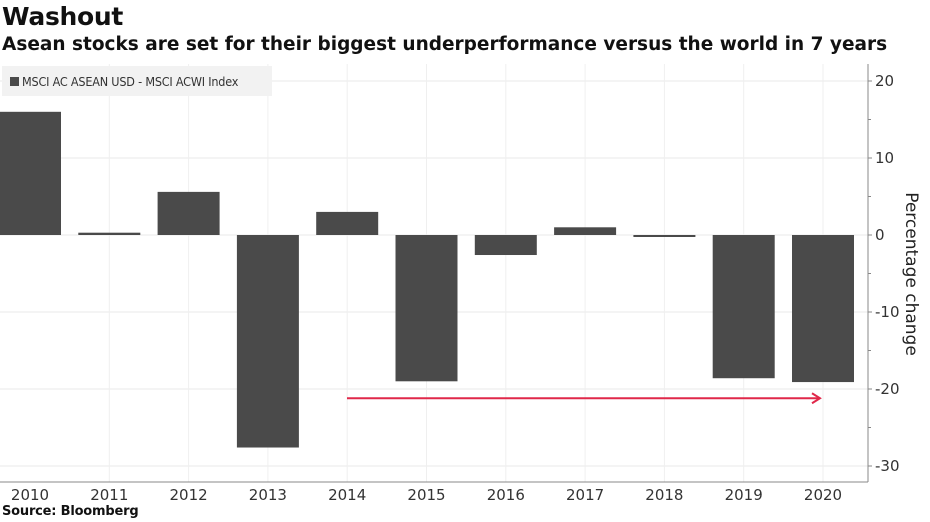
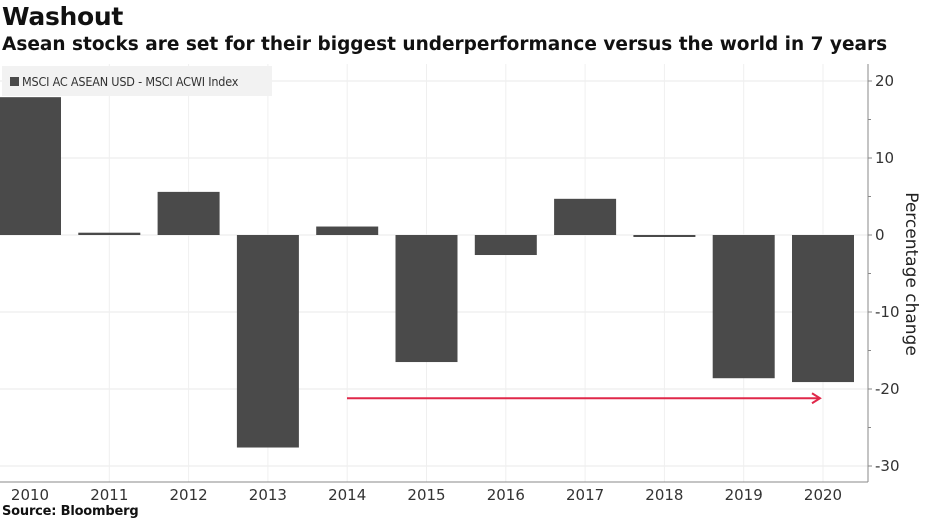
2010: 16 -> 18
2014: 3 -> 1
2015: -19 -> -16
2017: 1 -> 5
